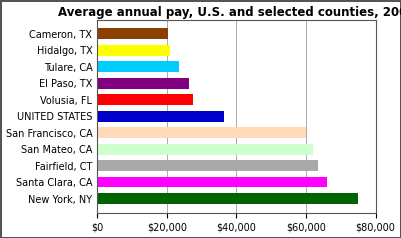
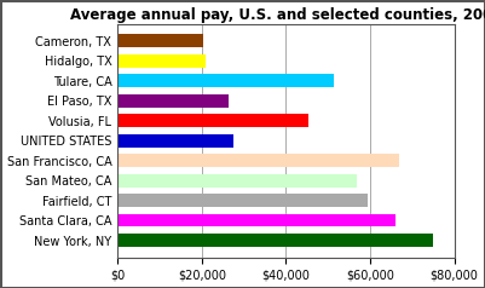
Tulare, CA: $23,500 -> $51,500
Volusia, FL: $27,500 -> $45,500
UNITED STATES: $36,500 -> $27,500
San Francisco, CA: $60,000 -> $67,000
San Mateo, CA: $62,000 -> $57,000
Fairfield, CT: $63,500 -> $59,500
